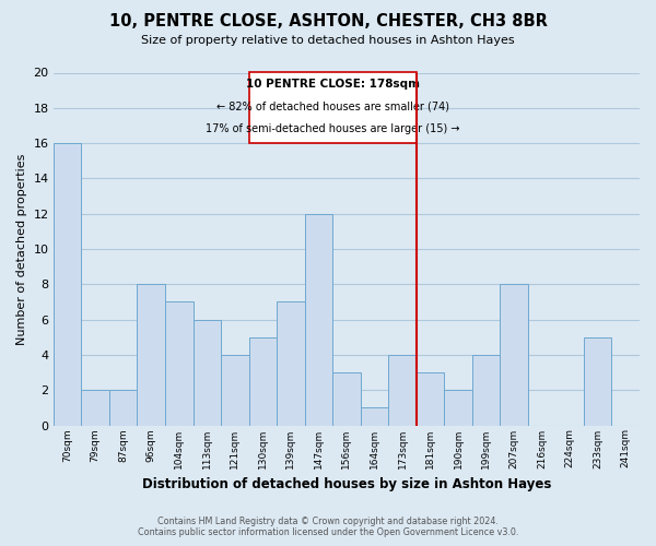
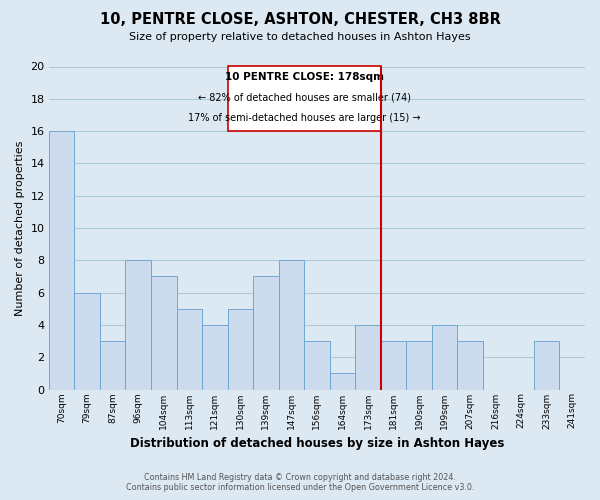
79sqm: 2 -> 6
87sqm: 2 -> 3
113sqm: 6 -> 5
147sqm: 12 -> 8
190sqm: 2 -> 3
207sqm: 8 -> 3
233sqm: 5 -> 3
